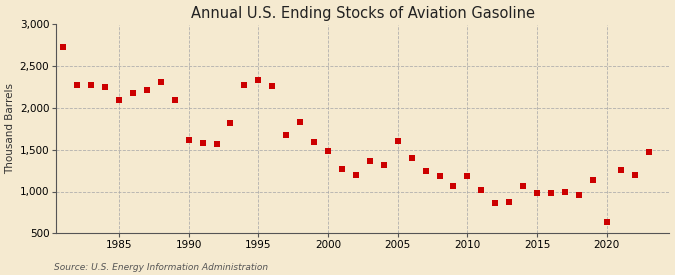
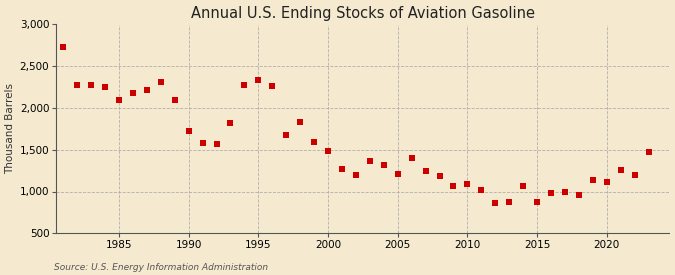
1990: 1,620 -> 1,730
2005: 1,600 -> 1,210
2010: 1,180 -> 1,090
2015: 980 -> 870
2020: 640 -> 1,110
